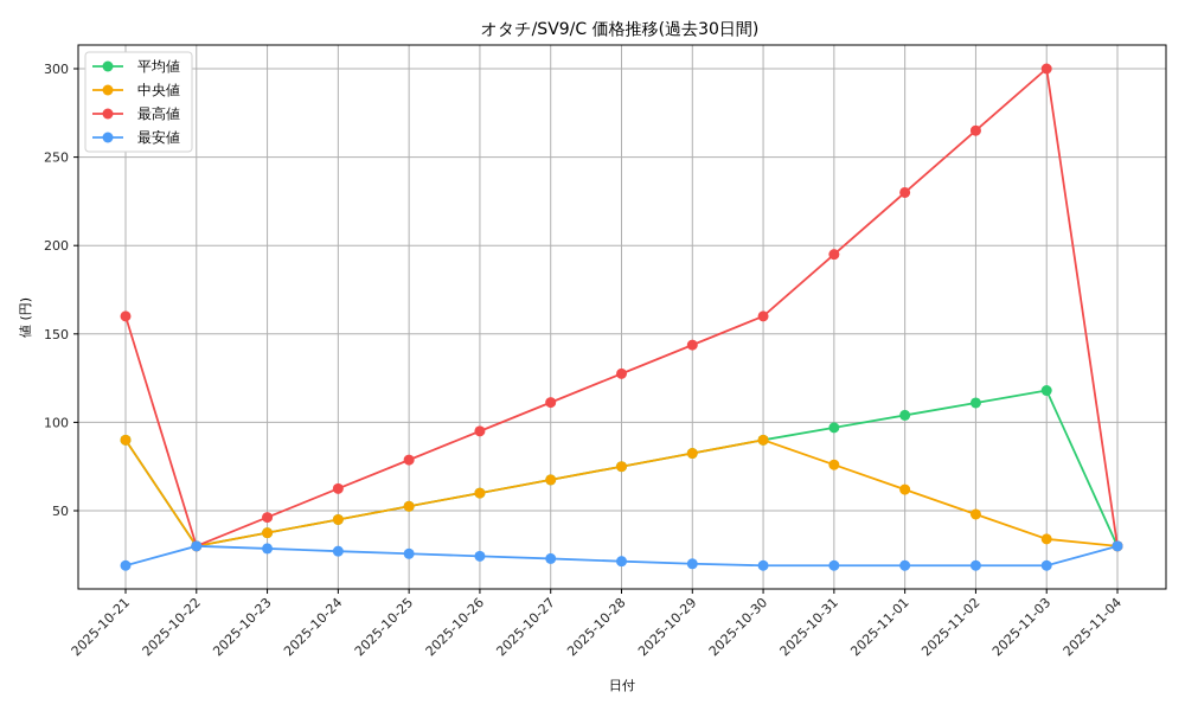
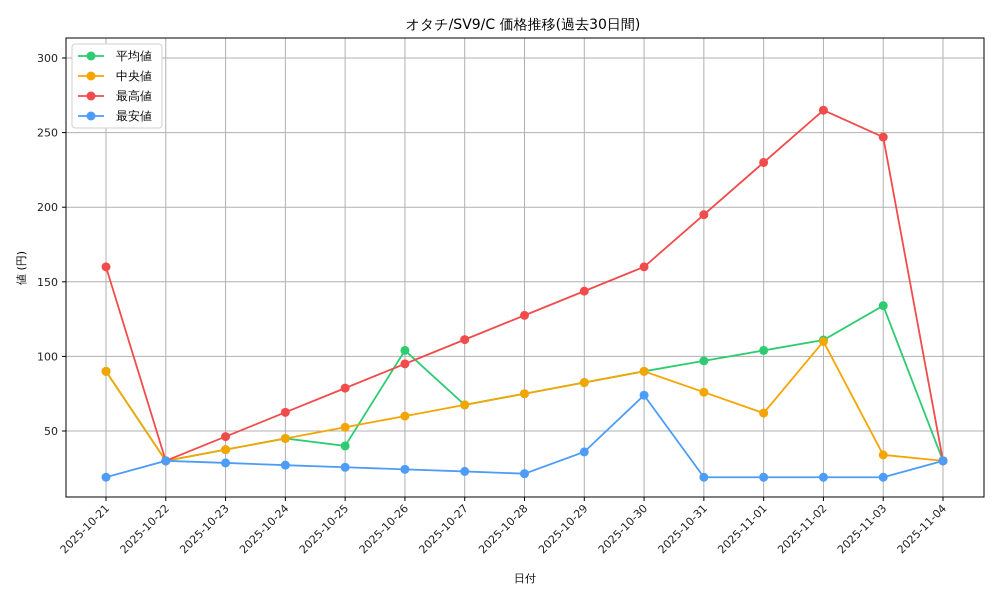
平均値/2025-10-25: 52 -> 40
平均値/2025-10-26: 60 -> 104
最安値/2025-10-29: 20 -> 36
最安値/2025-10-30: 19 -> 74
中央値/2025-11-02: 48 -> 110
平均値/2025-11-03: 118 -> 134
最高値/2025-11-03: 300 -> 247
